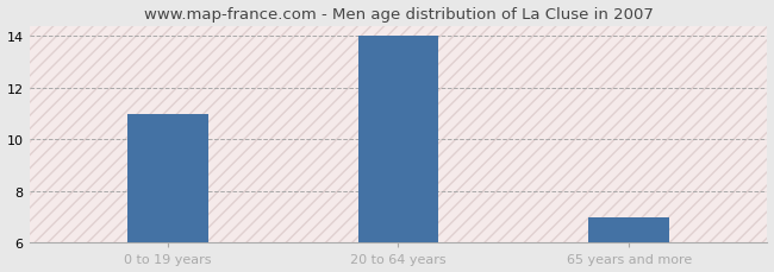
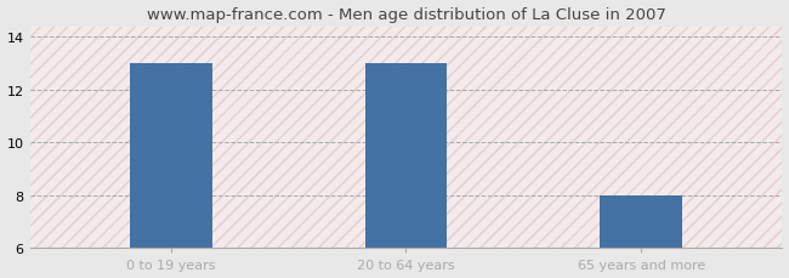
0 to 19 years: 11 -> 13
20 to 64 years: 14 -> 13
65 years and more: 7 -> 8
